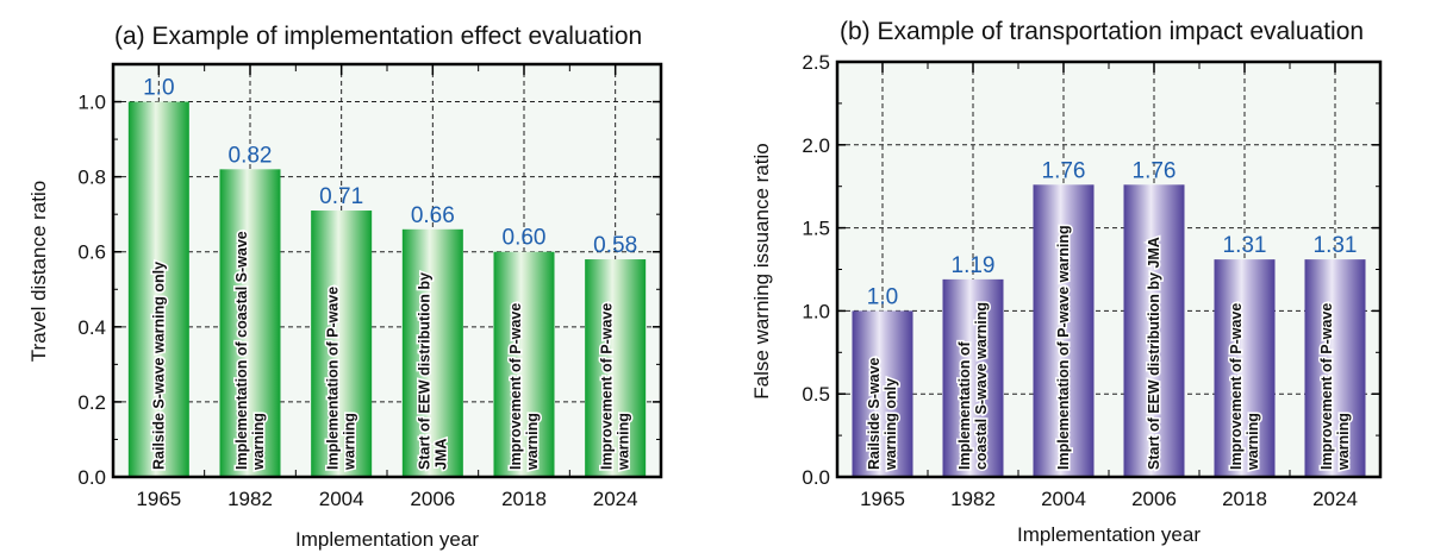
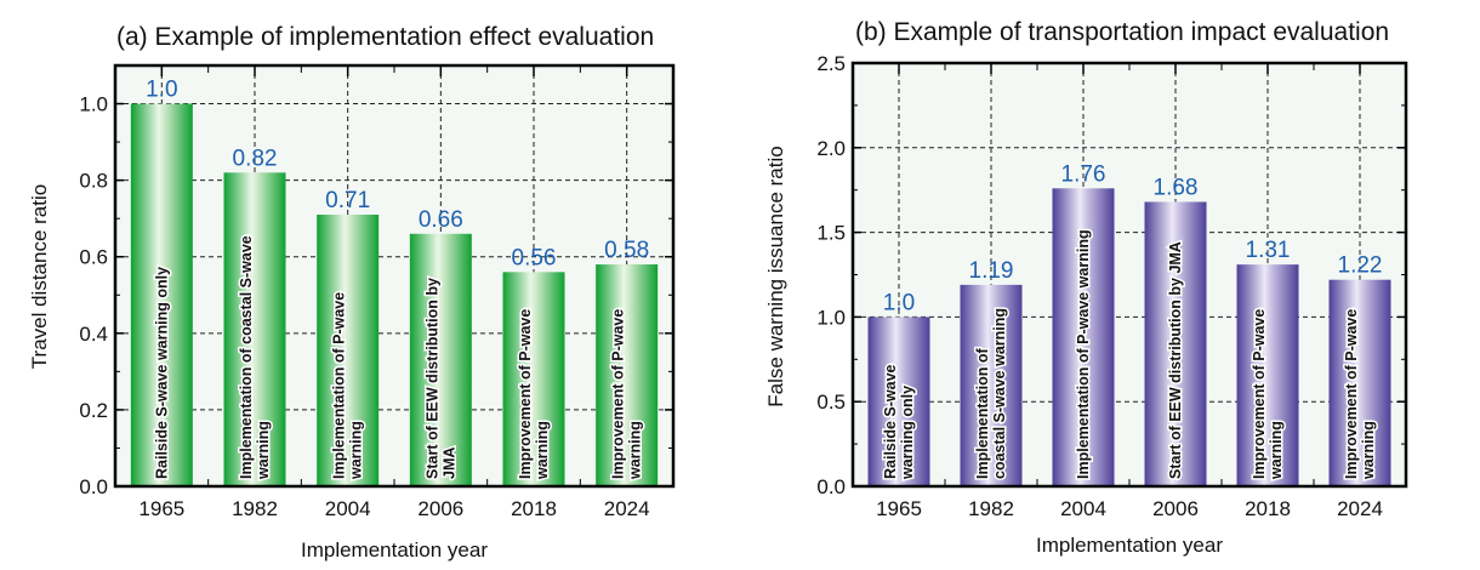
(a) Example of implementation effect evaluation/2018: 0.60 -> 0.56
(b) Example of transportation impact evaluation/2006: 1.76 -> 1.68
(b) Example of transportation impact evaluation/2024: 1.31 -> 1.22
